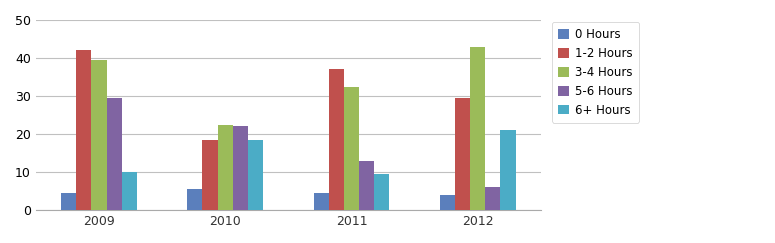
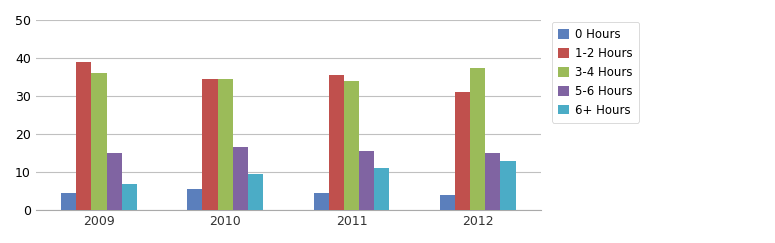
1-2 Hours/2009: 42.0 -> 39.0
3-4 Hours/2009: 39.5 -> 36.0
5-6 Hours/2009: 29.5 -> 15.0
6+ Hours/2009: 10.0 -> 7.0
1-2 Hours/2010: 18.5 -> 34.5
3-4 Hours/2010: 22.5 -> 34.5
5-6 Hours/2010: 22.0 -> 16.5
6+ Hours/2010: 18.5 -> 9.5
1-2 Hours/2011: 37.0 -> 35.5
3-4 Hours/2011: 32.5 -> 34.0
5-6 Hours/2011: 13.0 -> 15.5
6+ Hours/2011: 9.5 -> 11.0
1-2 Hours/2012: 29.5 -> 31.0
3-4 Hours/2012: 43.0 -> 37.5
5-6 Hours/2012: 6.0 -> 15.0
6+ Hours/2012: 21.0 -> 13.0
